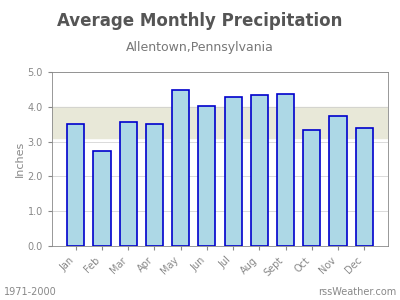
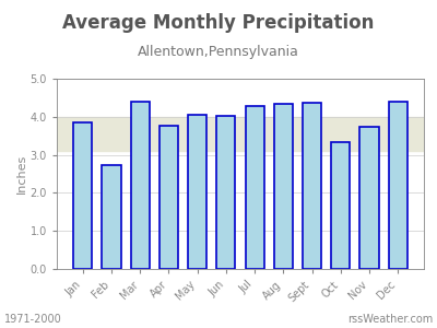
Jan: 3.52 -> 3.85
Mar: 3.57 -> 4.40
Apr: 3.52 -> 3.75
May: 4.49 -> 4.05
Dec: 3.39 -> 4.40
